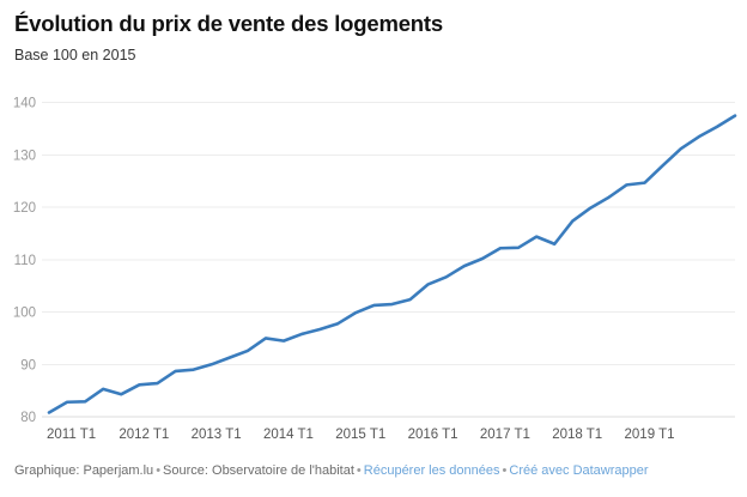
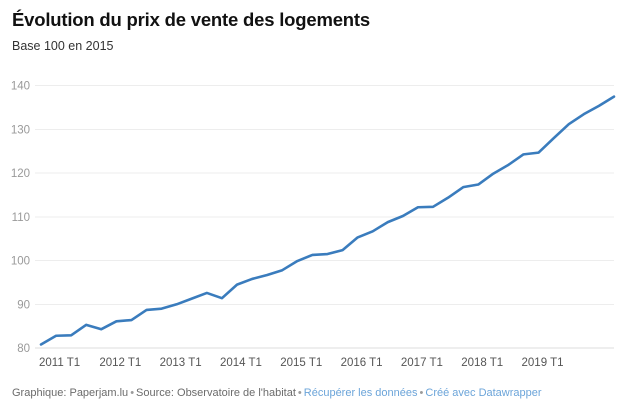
2014 T1: 95 -> 91
2018 T1: 113 -> 117
